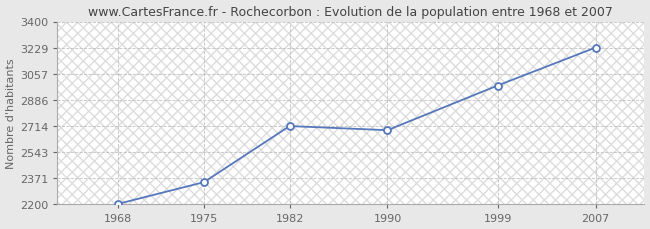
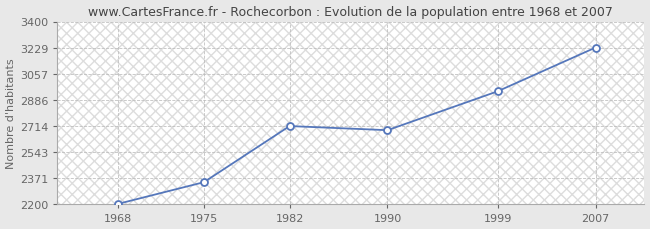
1999: 2980 -> 2940
